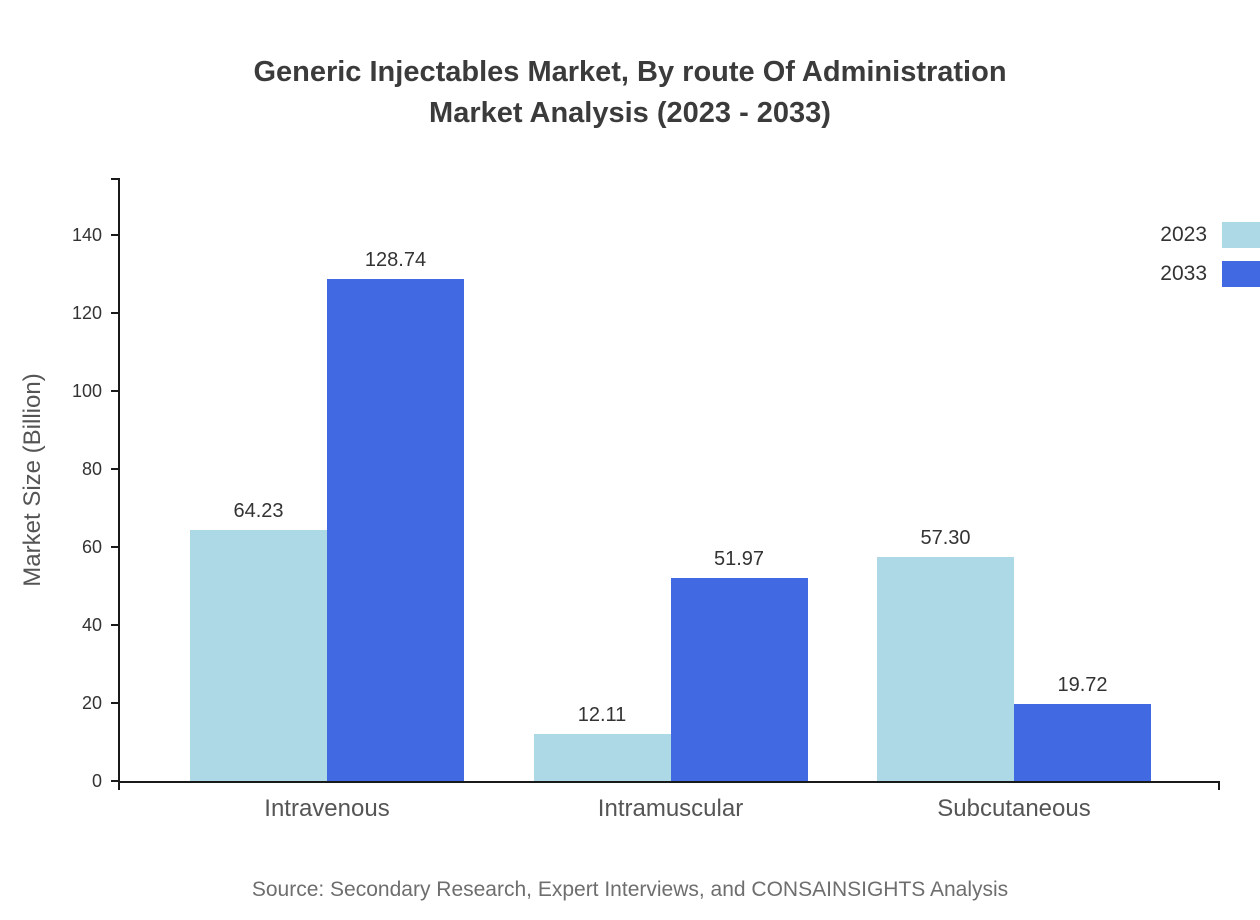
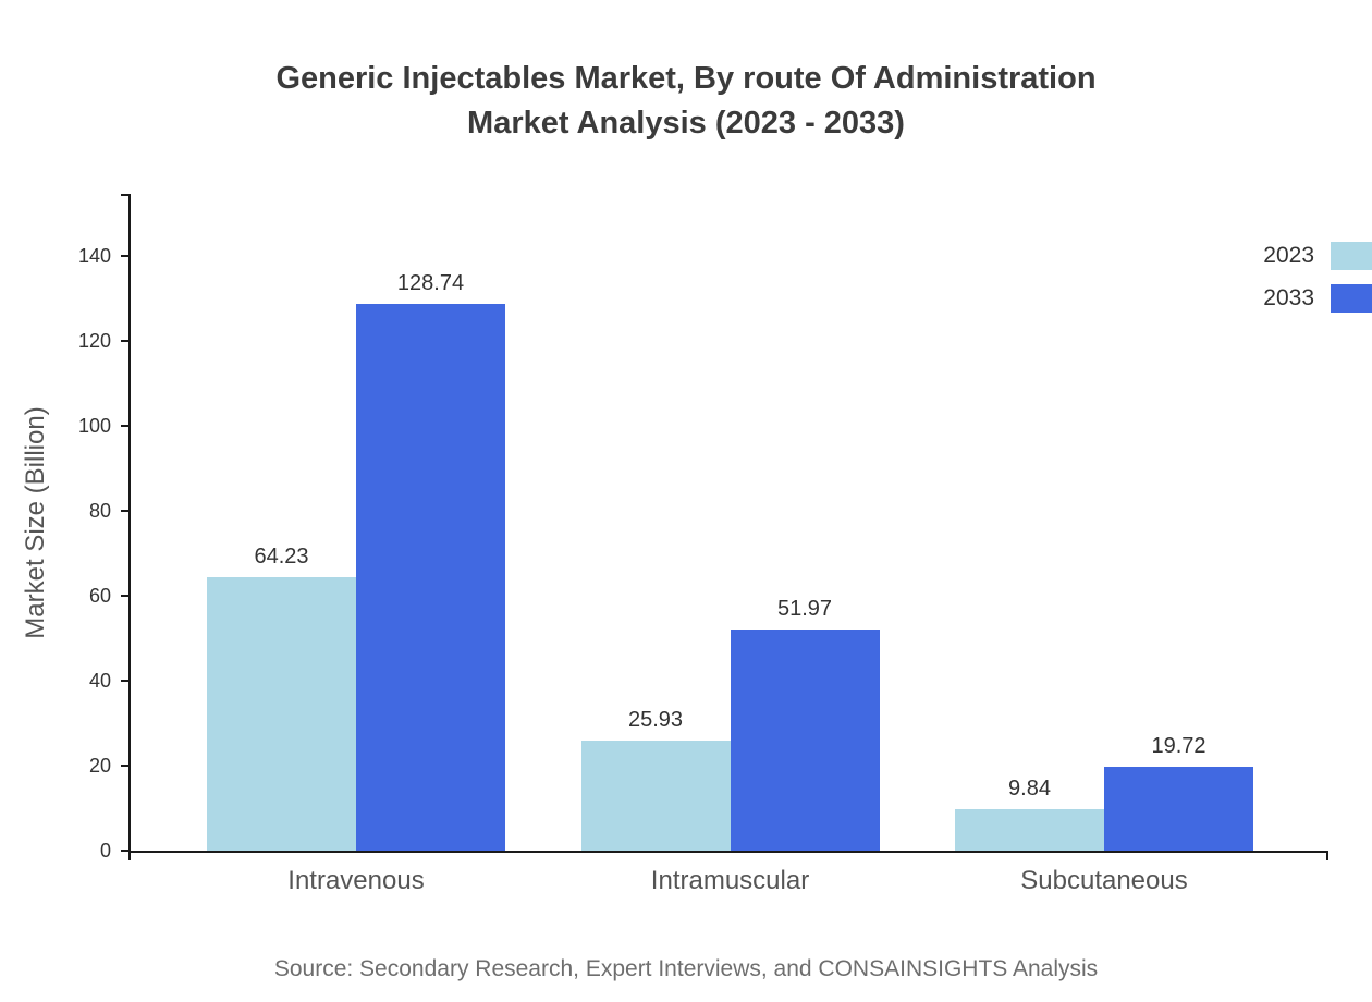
2023/Intramuscular: 12.11 -> 25.93
2023/Subcutaneous: 57.30 -> 9.84
